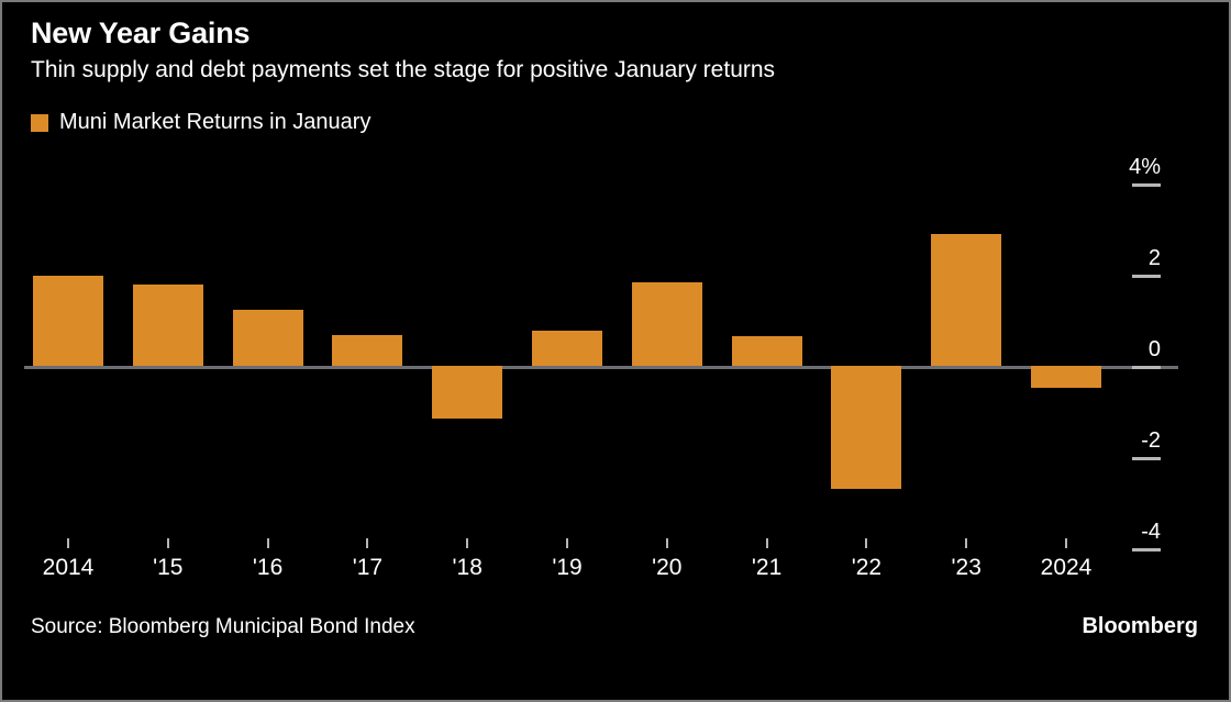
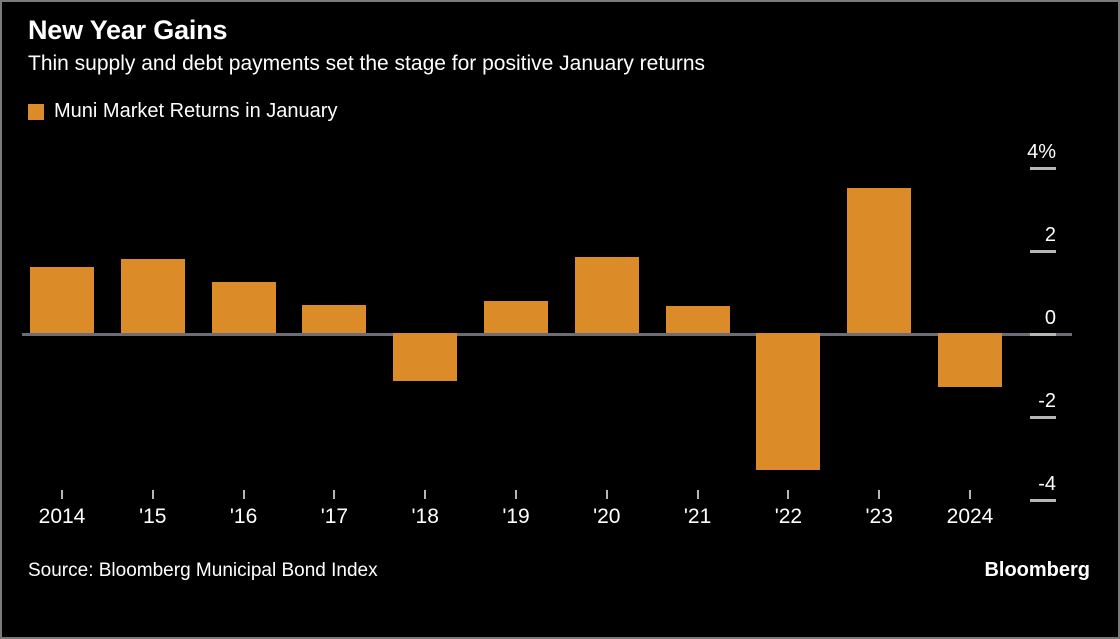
2014: 2.0% -> 1.6%
'22: -2.7% -> -3.3%
'23: 2.9% -> 3.5%
2024: -0.5% -> -1.3%
